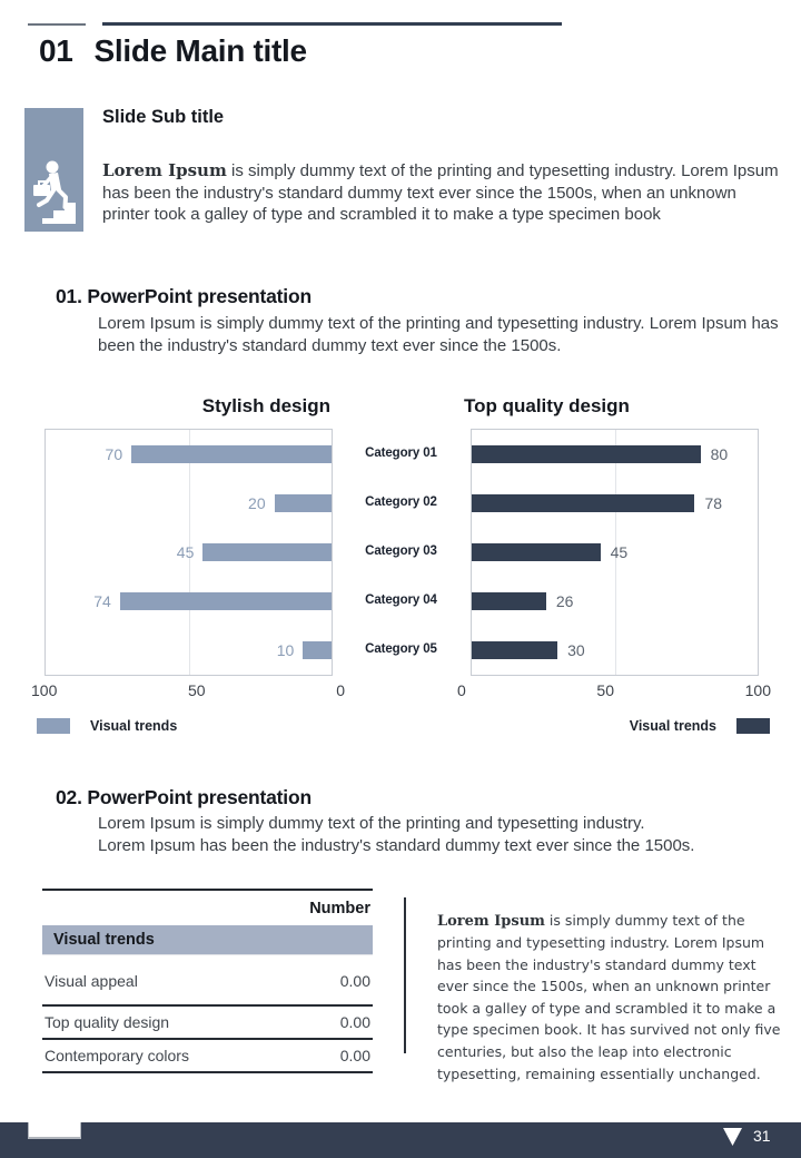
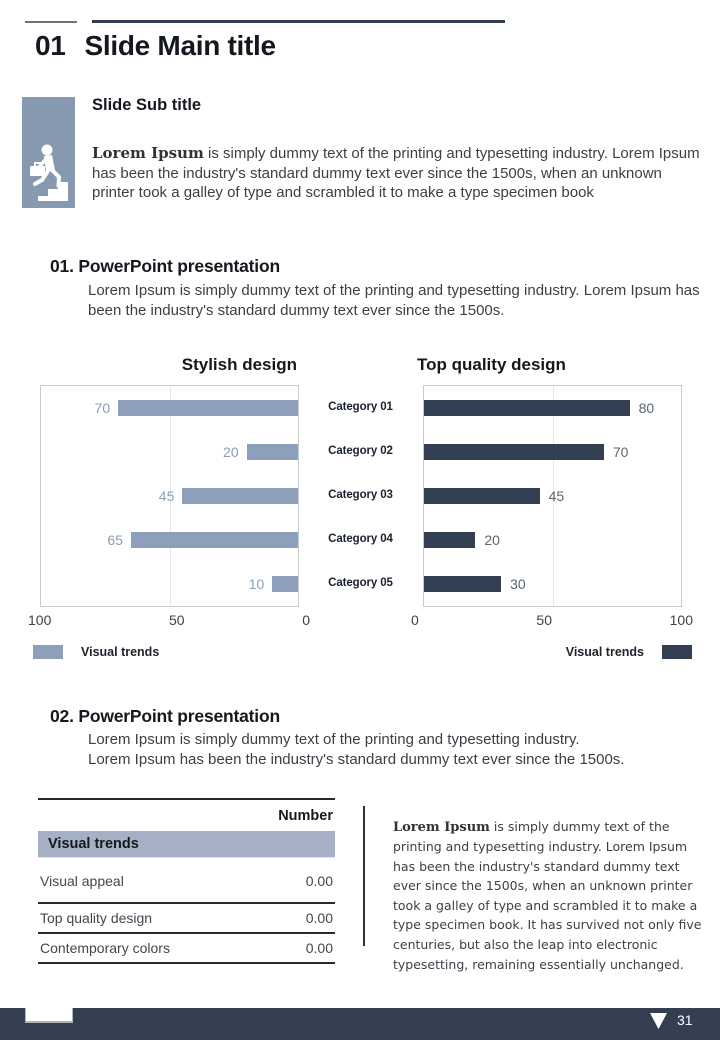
Stylish design/Category 04: 74 -> 65
Top quality design/Category 02: 78 -> 70
Top quality design/Category 04: 26 -> 20
